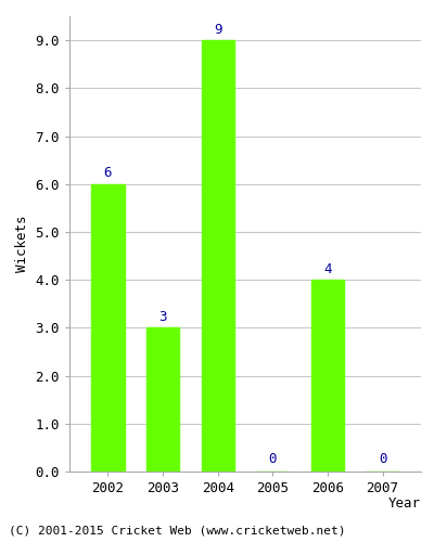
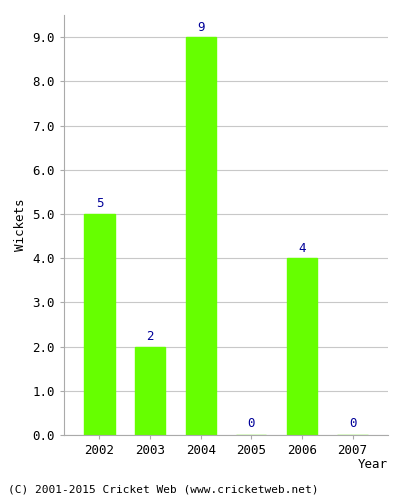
2002: 6 -> 5
2003: 3 -> 2
